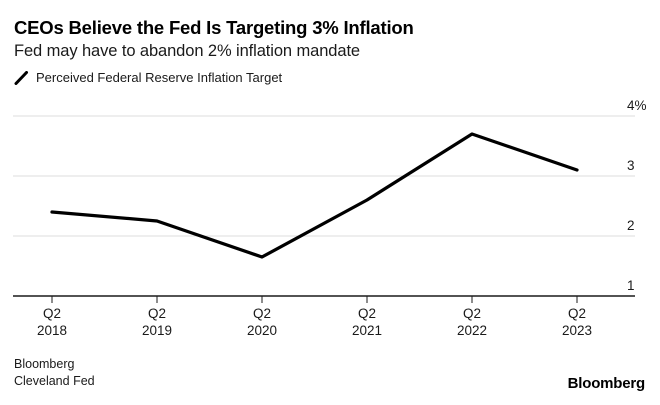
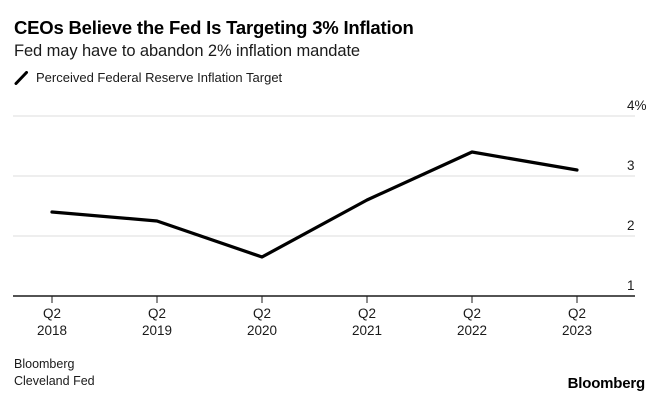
Q2 2022: 3.7% -> 3.4%
